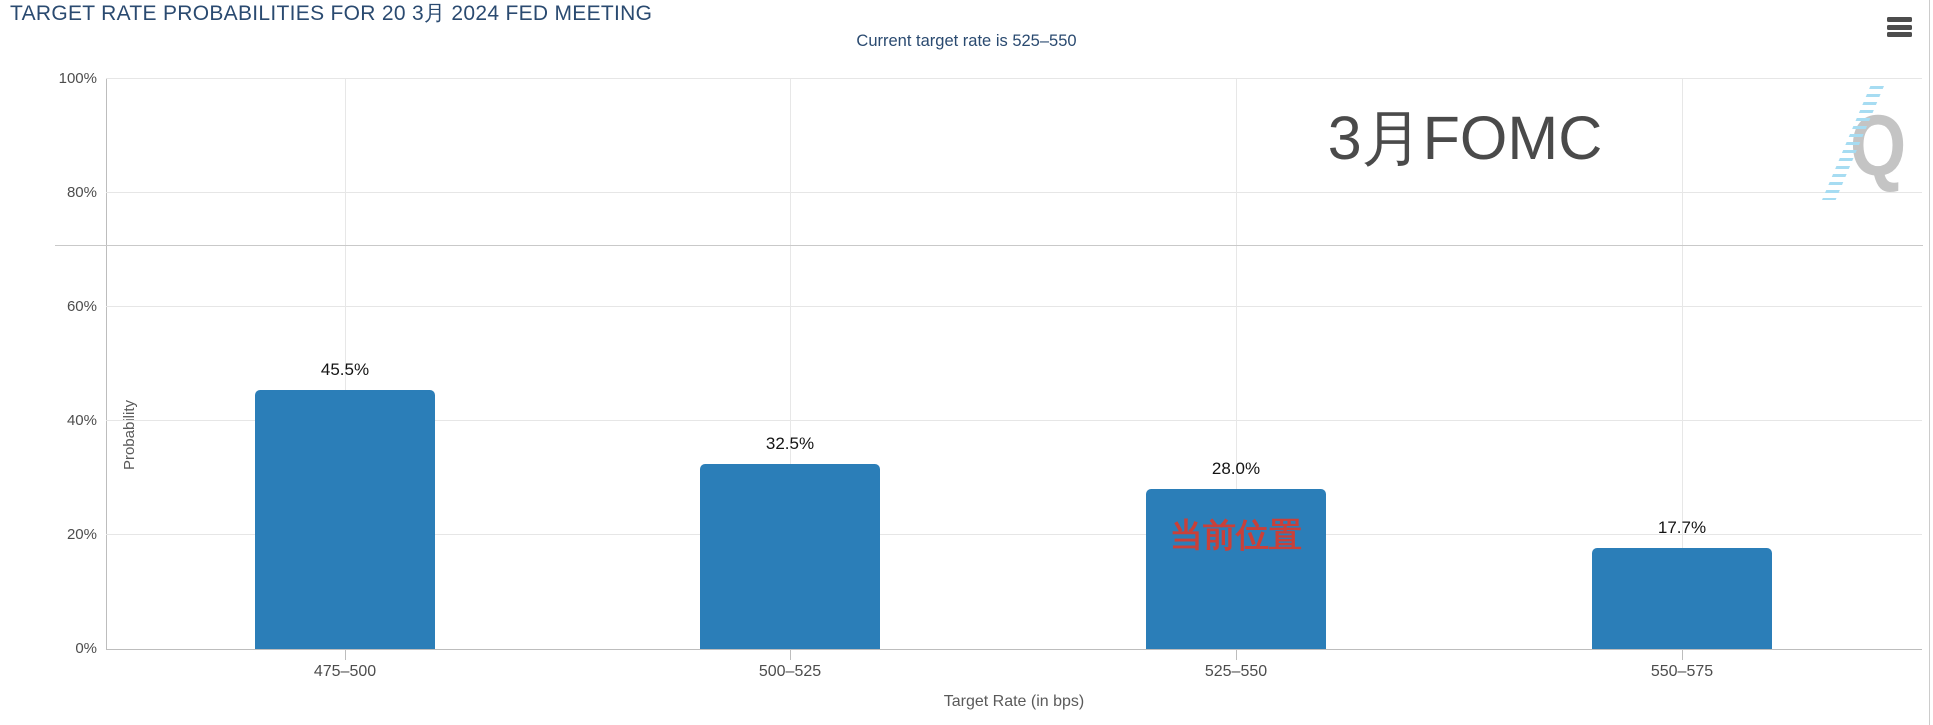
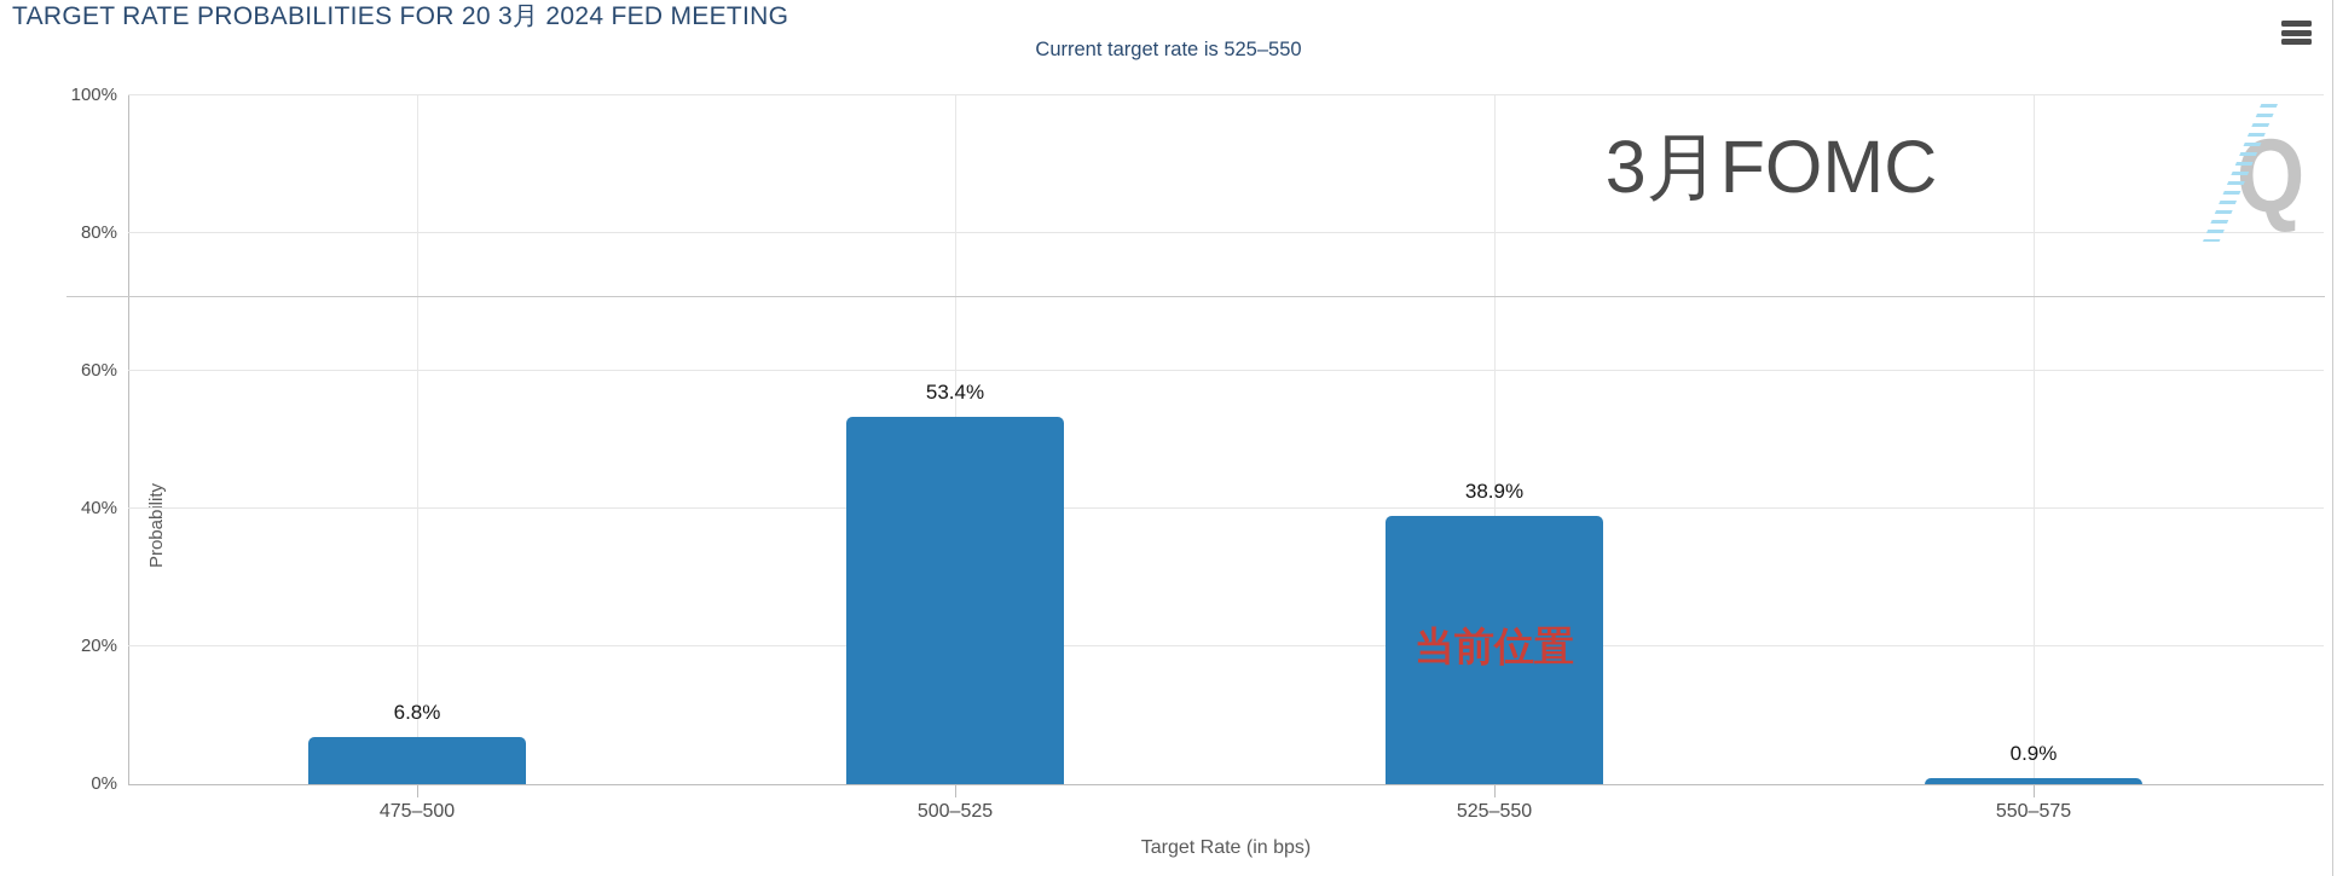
475–500: 45.5% -> 6.8%
500–525: 32.5% -> 53.4%
525–550: 28.0% -> 38.9%
550–575: 17.7% -> 0.9%
